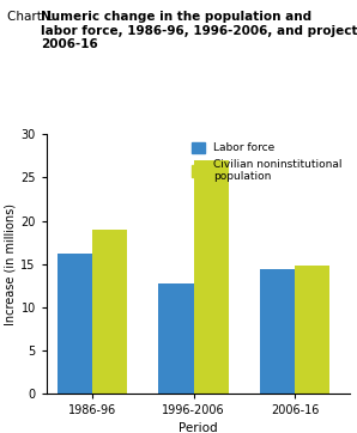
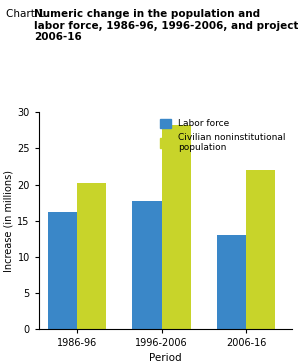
Civilian noninstitutional population/1986-96: 19.0 -> 20.2
Labor force/1996-2006: 12.8 -> 17.7
Civilian noninstitutional population/1996-2006: 27.0 -> 28.3
Labor force/2006-16: 14.4 -> 13.0
Civilian noninstitutional population/2006-16: 14.8 -> 22.0
